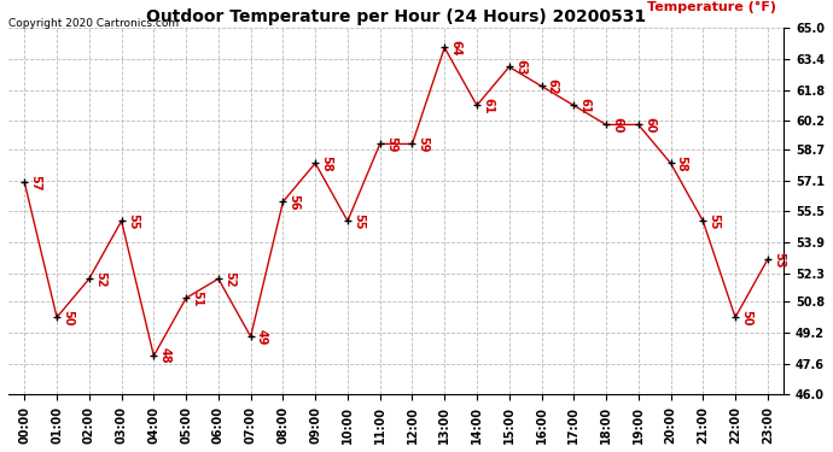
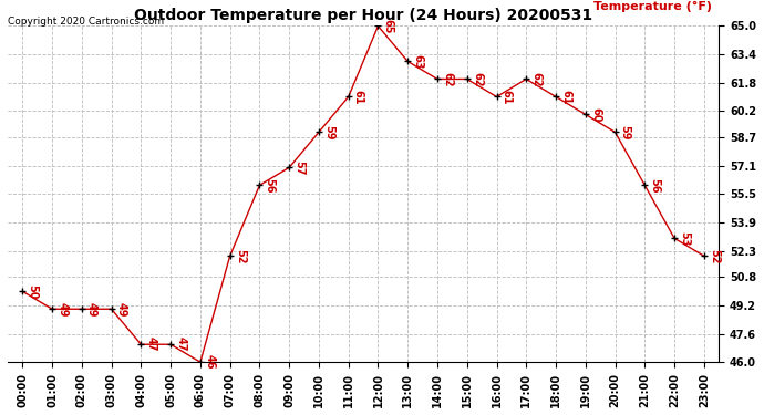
00:00: 57 -> 50
01:00: 50 -> 49
02:00: 52 -> 49
03:00: 55 -> 49
04:00: 48 -> 47
05:00: 51 -> 47
06:00: 52 -> 46
07:00: 49 -> 52
09:00: 58 -> 57
10:00: 55 -> 59
11:00: 59 -> 61
12:00: 59 -> 65
13:00: 64 -> 63
14:00: 61 -> 62
15:00: 63 -> 62
16:00: 62 -> 61
17:00: 61 -> 62
18:00: 60 -> 61
20:00: 58 -> 59
21:00: 55 -> 56
22:00: 50 -> 53
23:00: 53 -> 52
